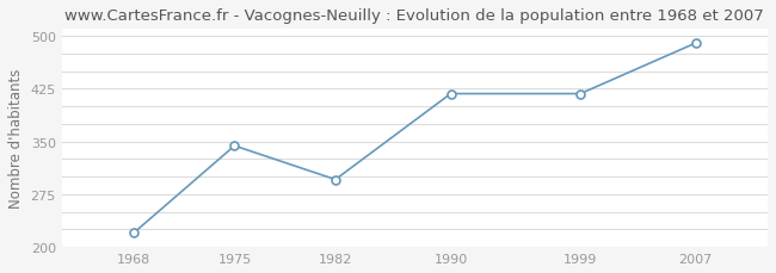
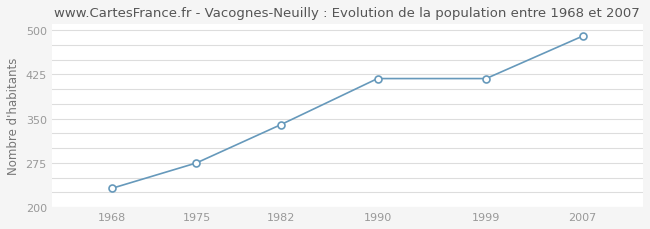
1968: 220 -> 232
1975: 344 -> 275
1982: 296 -> 340
